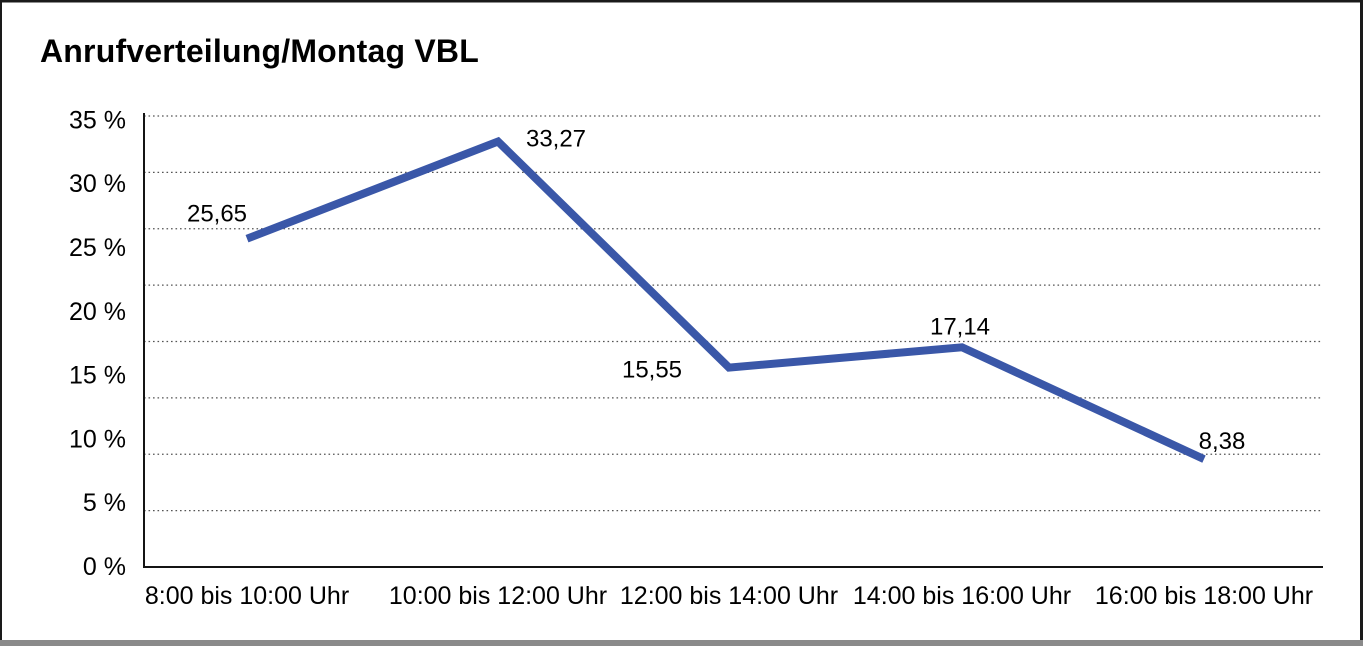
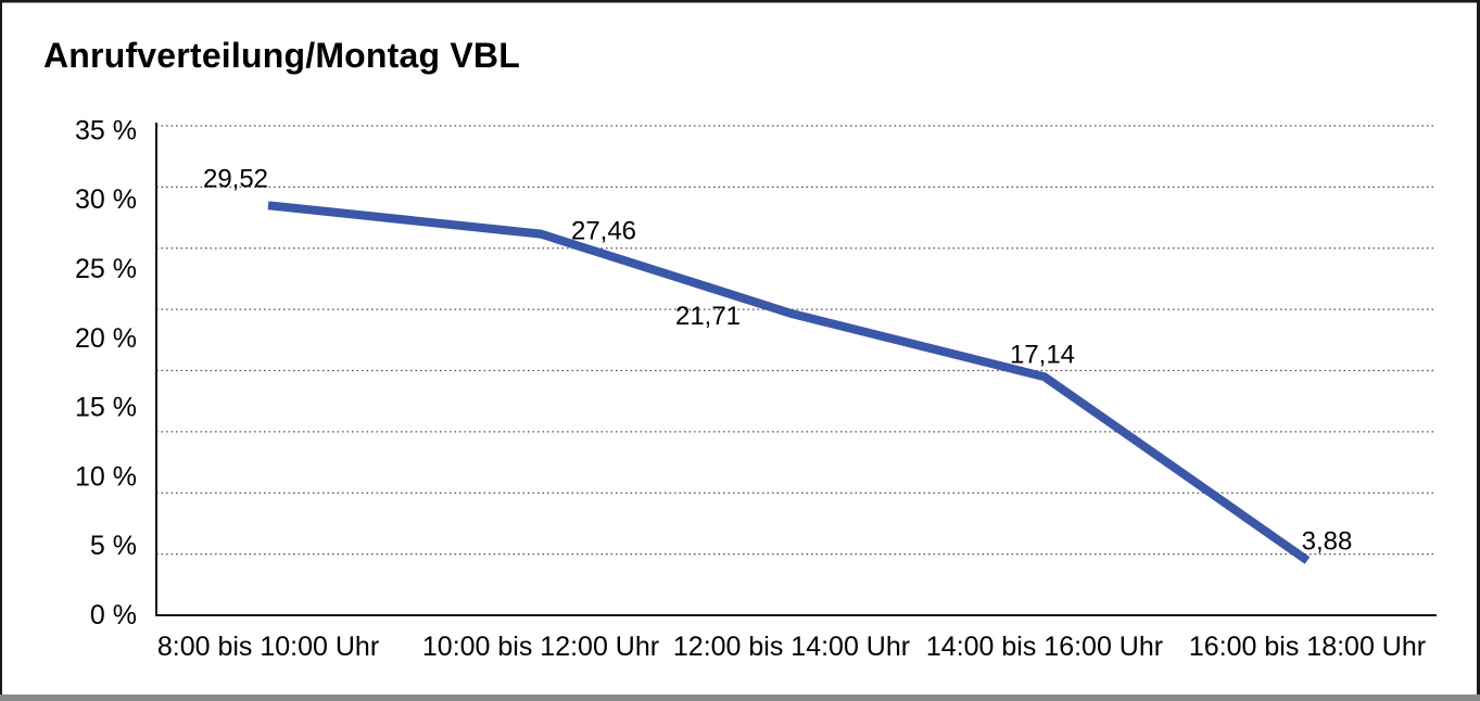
8:00 bis 10:00 Uhr: 25,65 -> 29,52
10:00 bis 12:00 Uhr: 33,27 -> 27,46
12:00 bis 14:00 Uhr: 15,55 -> 21,71
16:00 bis 18:00 Uhr: 8,38 -> 3,88
